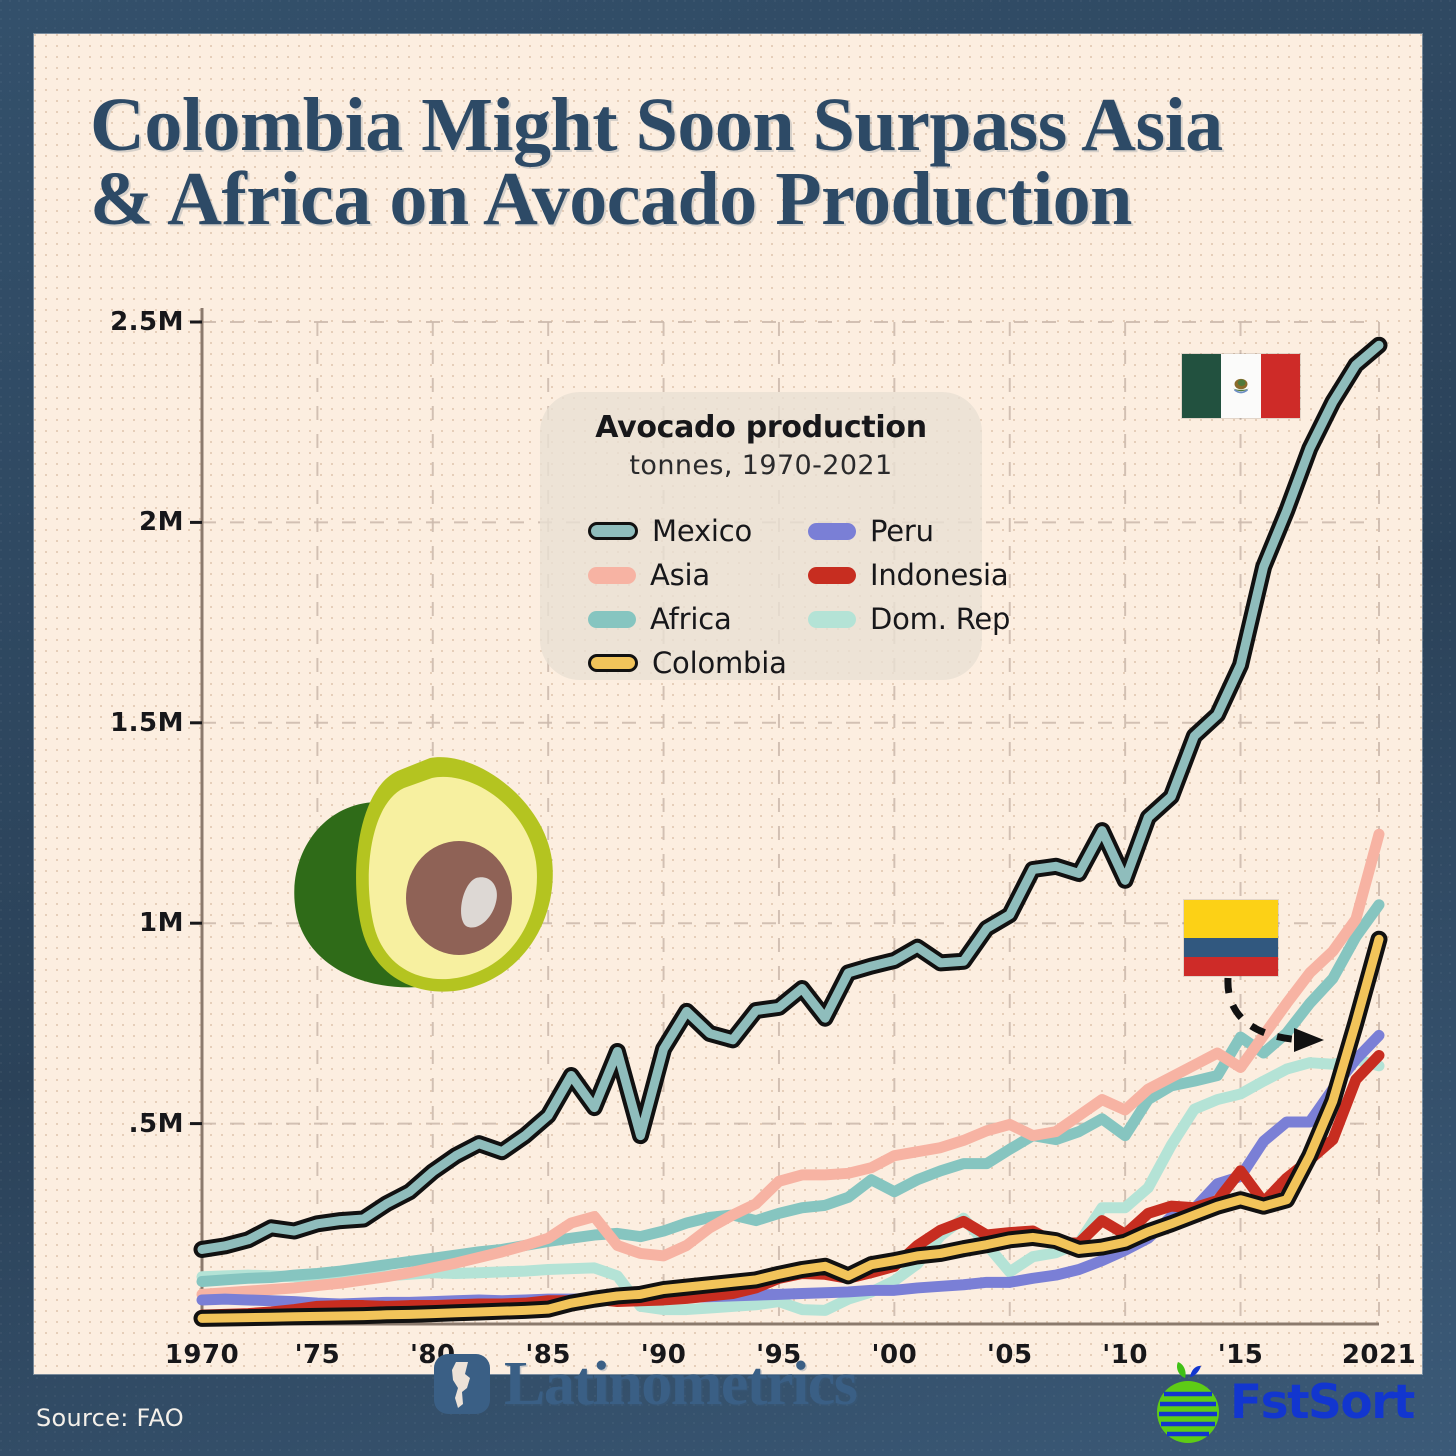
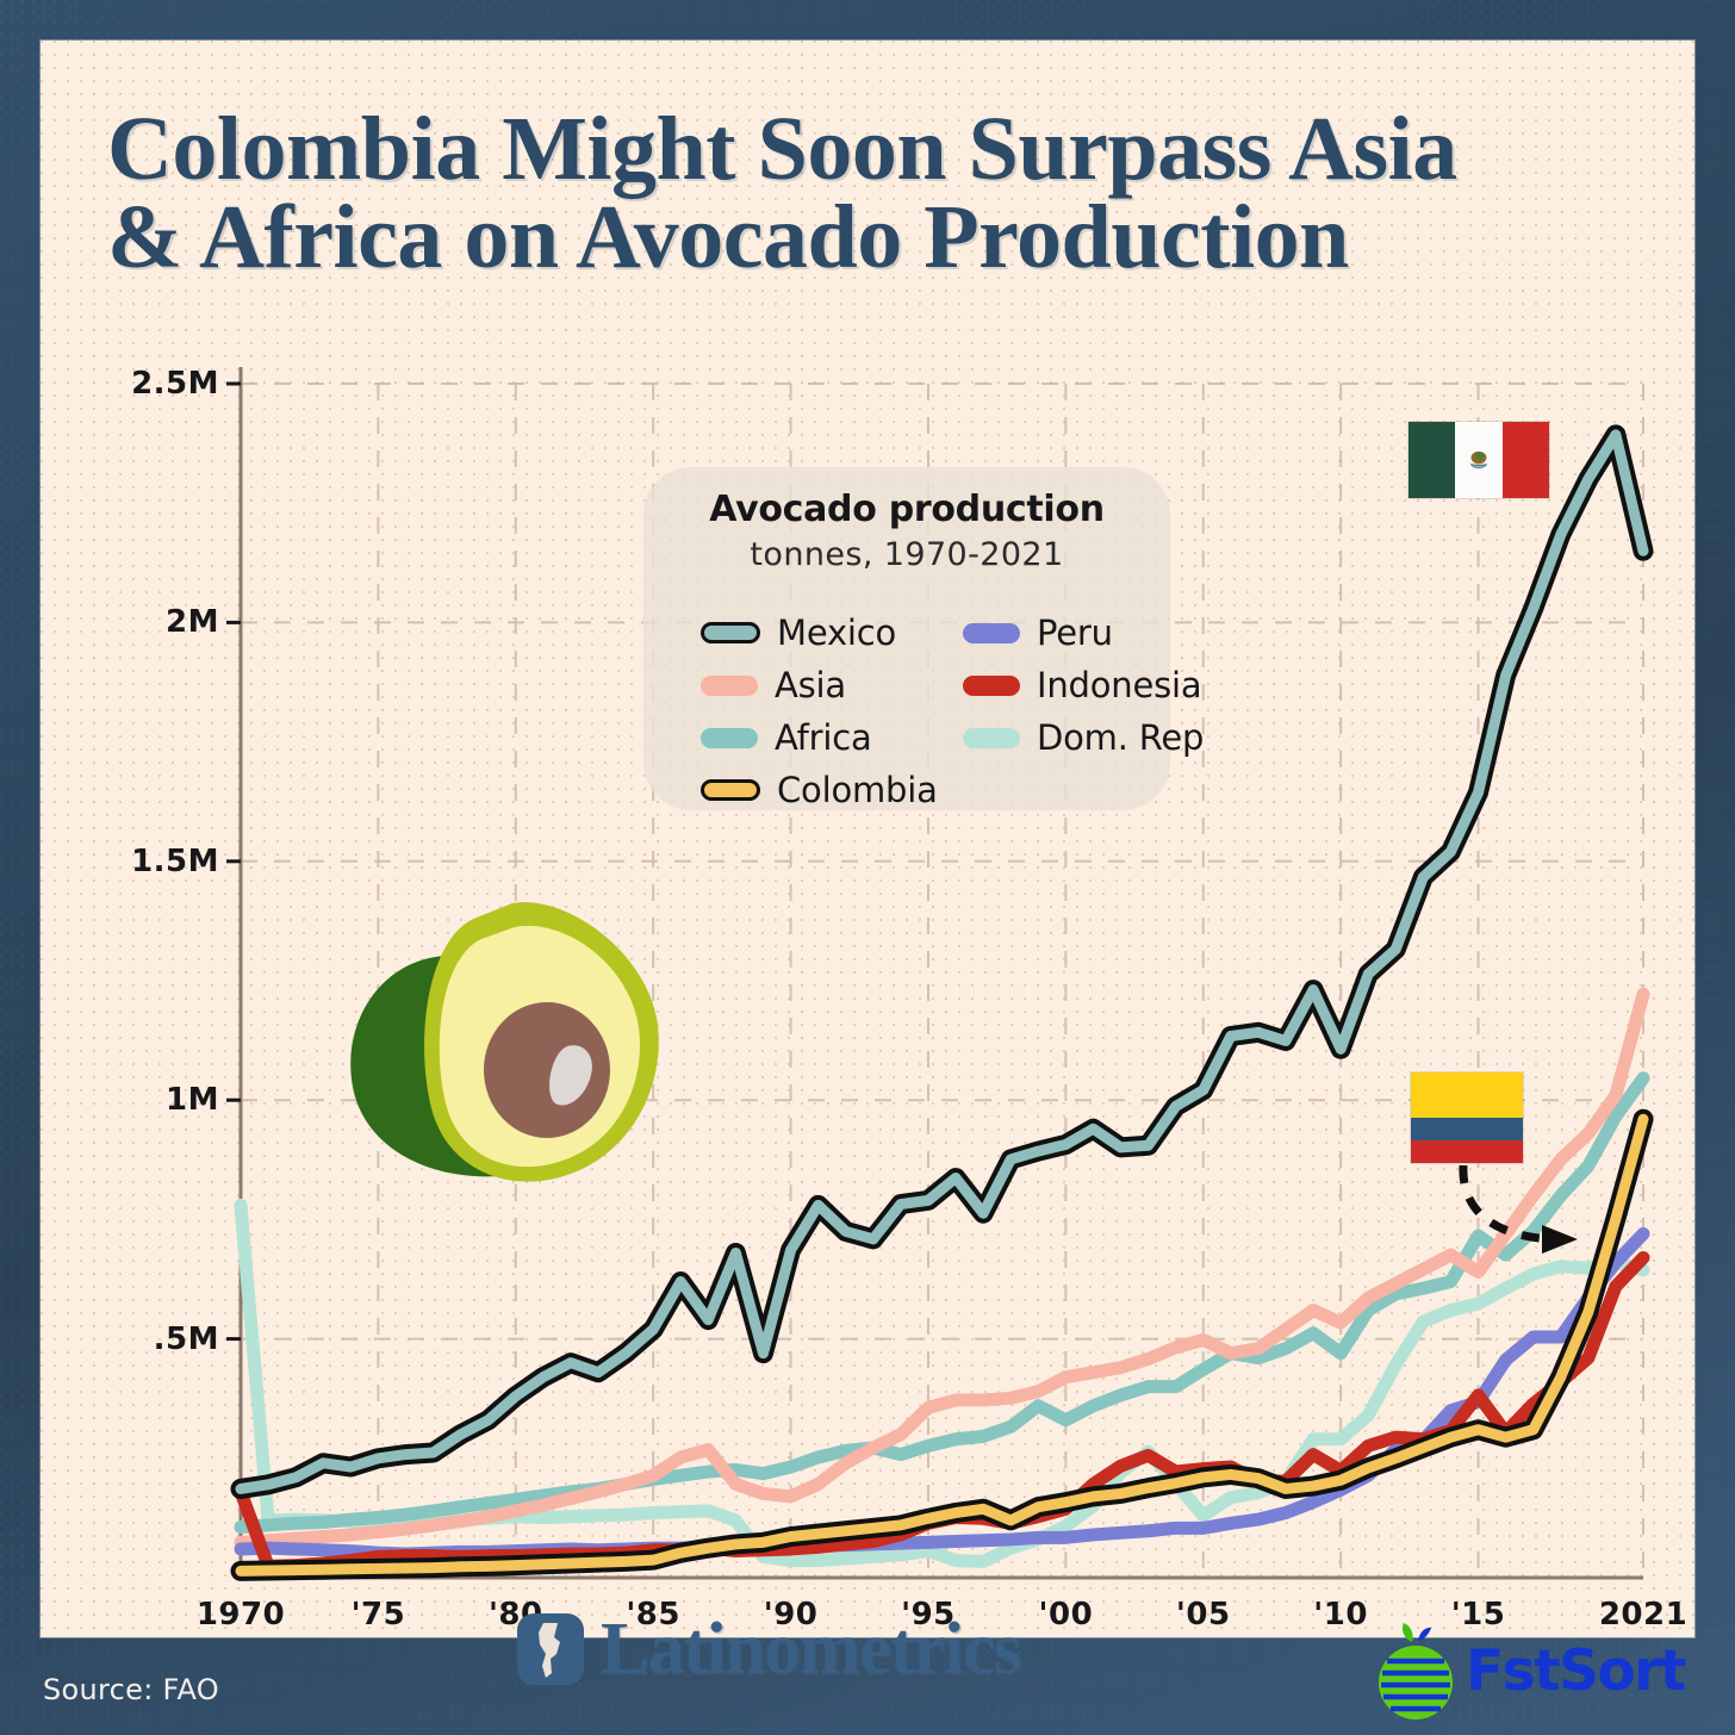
Indonesia/1970: 0.02M -> 0.18M
Dom. Rep/1970: 0.12M -> 0.78M
Mexico/2021: 2.44M -> 2.15M
